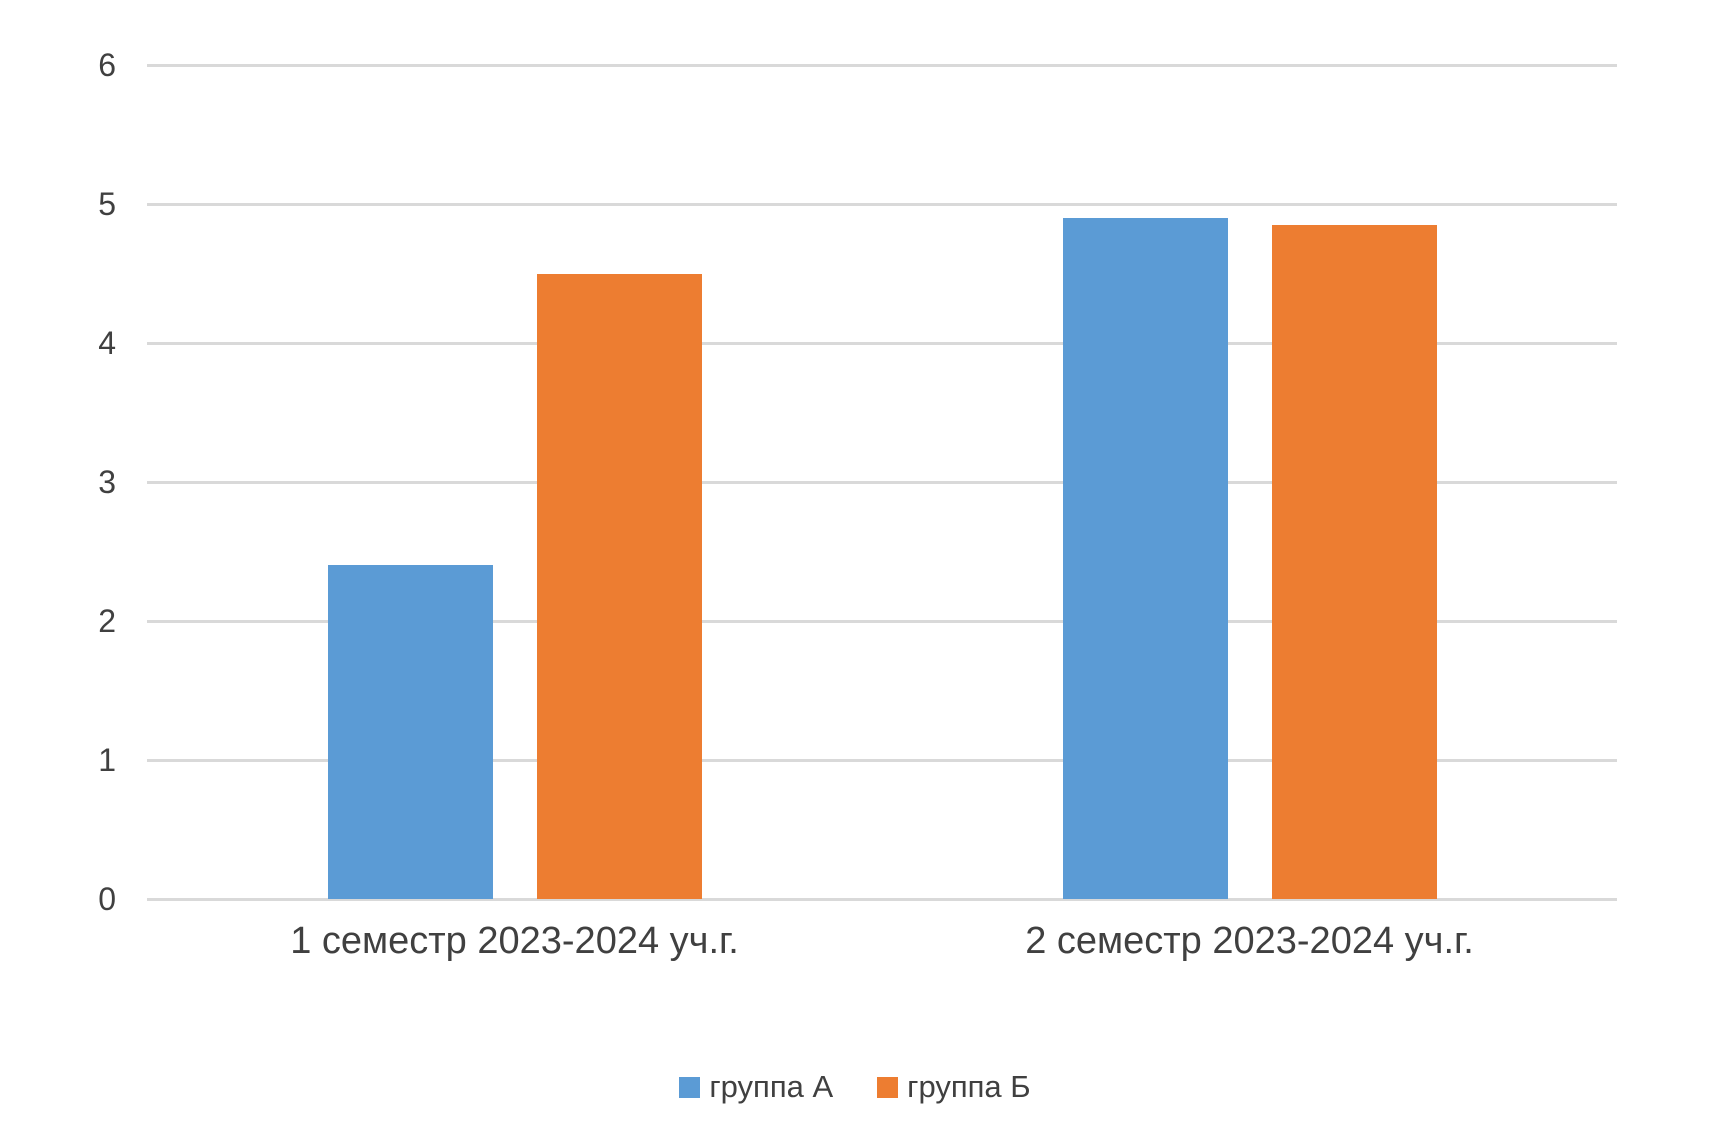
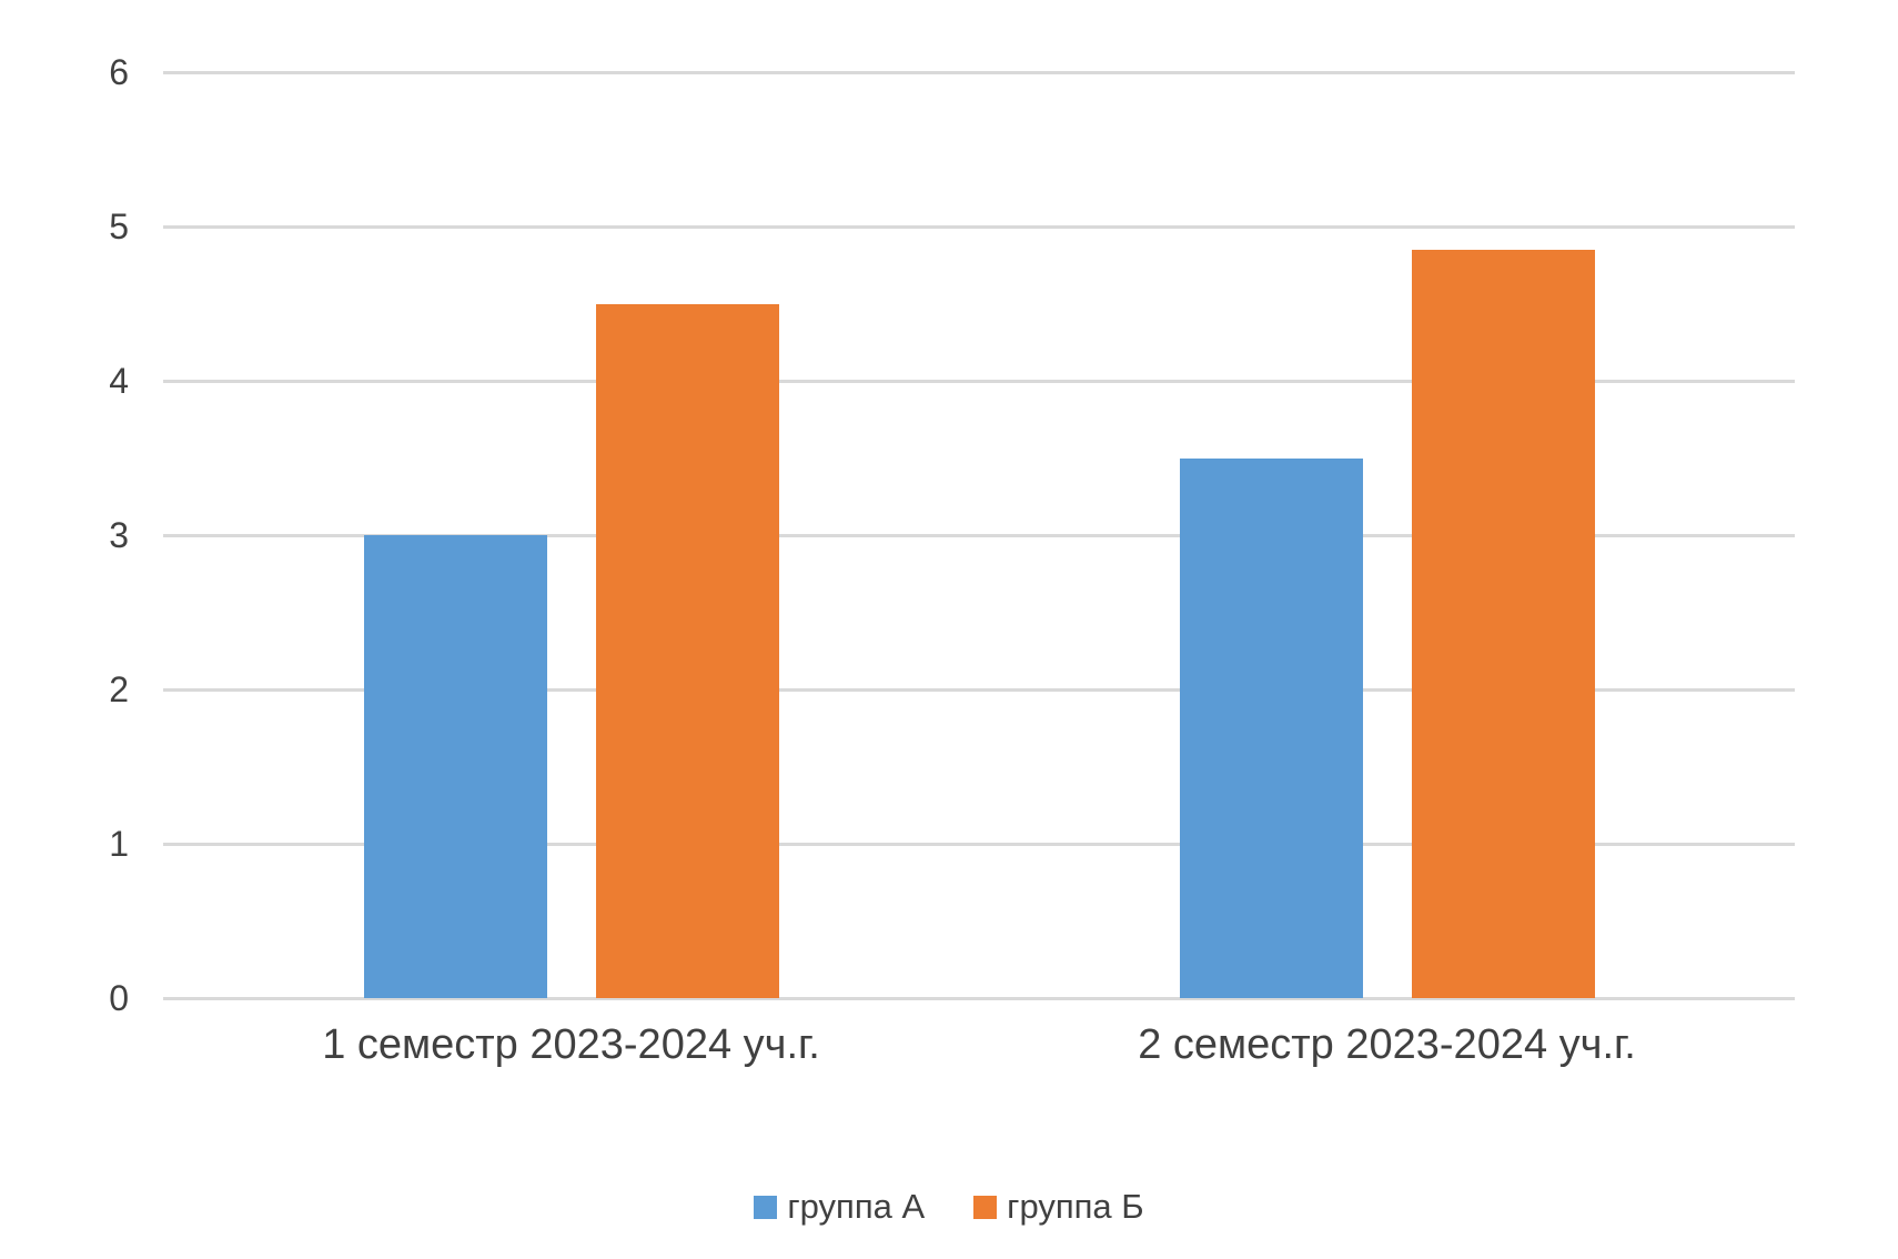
группа А/1 семестр 2023-2024 уч.г.: 2.4 -> 3.0
группа А/2 семестр 2023-2024 уч.г.: 4.9 -> 3.5
